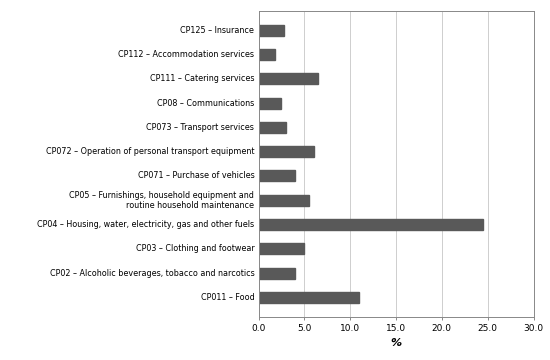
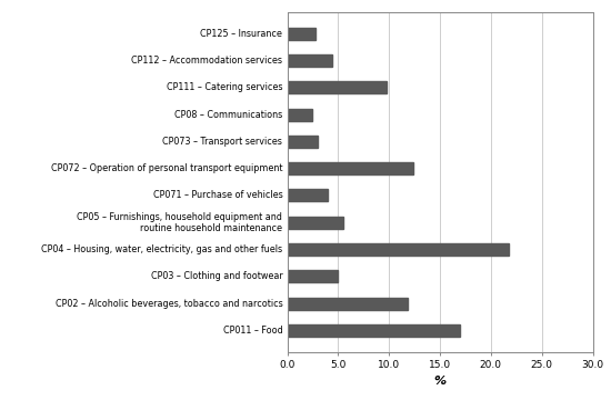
CP112 – Accommodation services: 1.8 -> 4.4
CP111 – Catering services: 6.5 -> 9.8
CP072 – Operation of personal transport equipment: 6.0 -> 12.4
CP04 – Housing, water, electricity, gas and other fuels: 24.5 -> 21.8
CP02 – Alcoholic beverages, tobacco and narcotics: 4.0 -> 11.8
CP011 – Food: 11.0 -> 17.0
